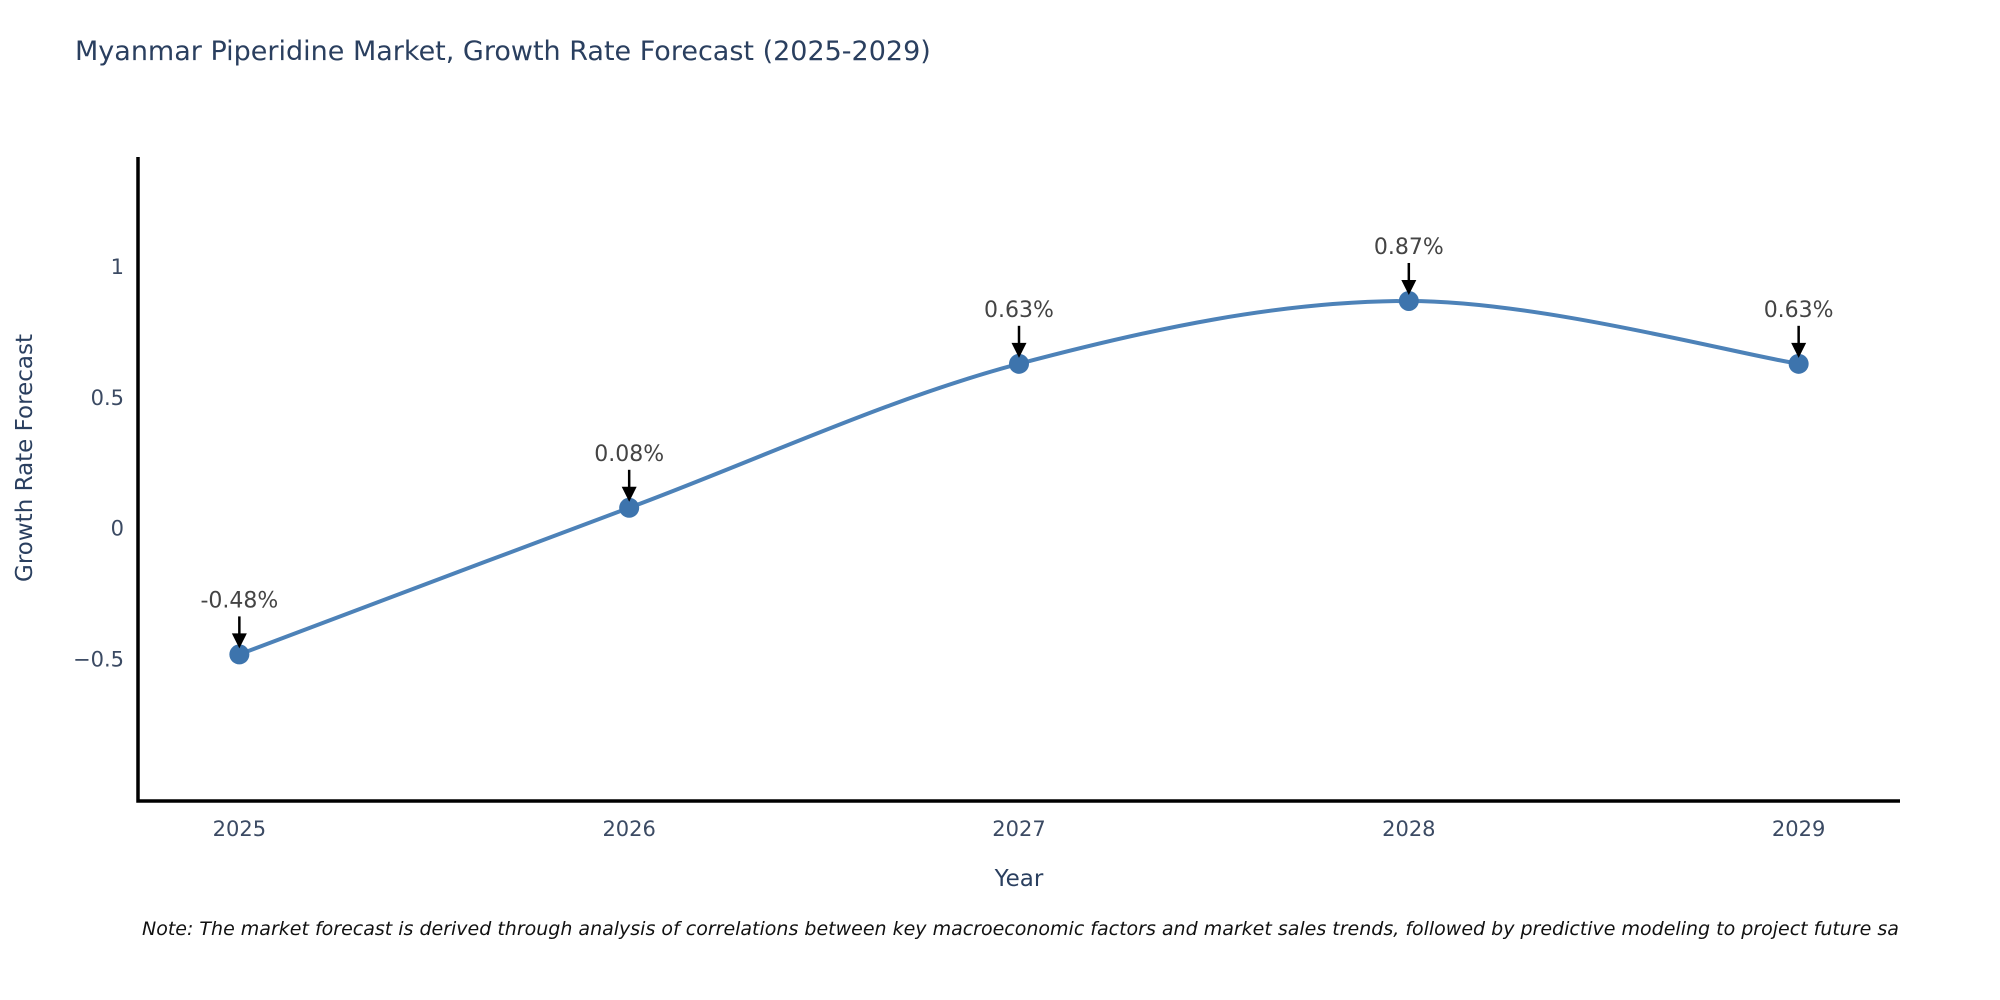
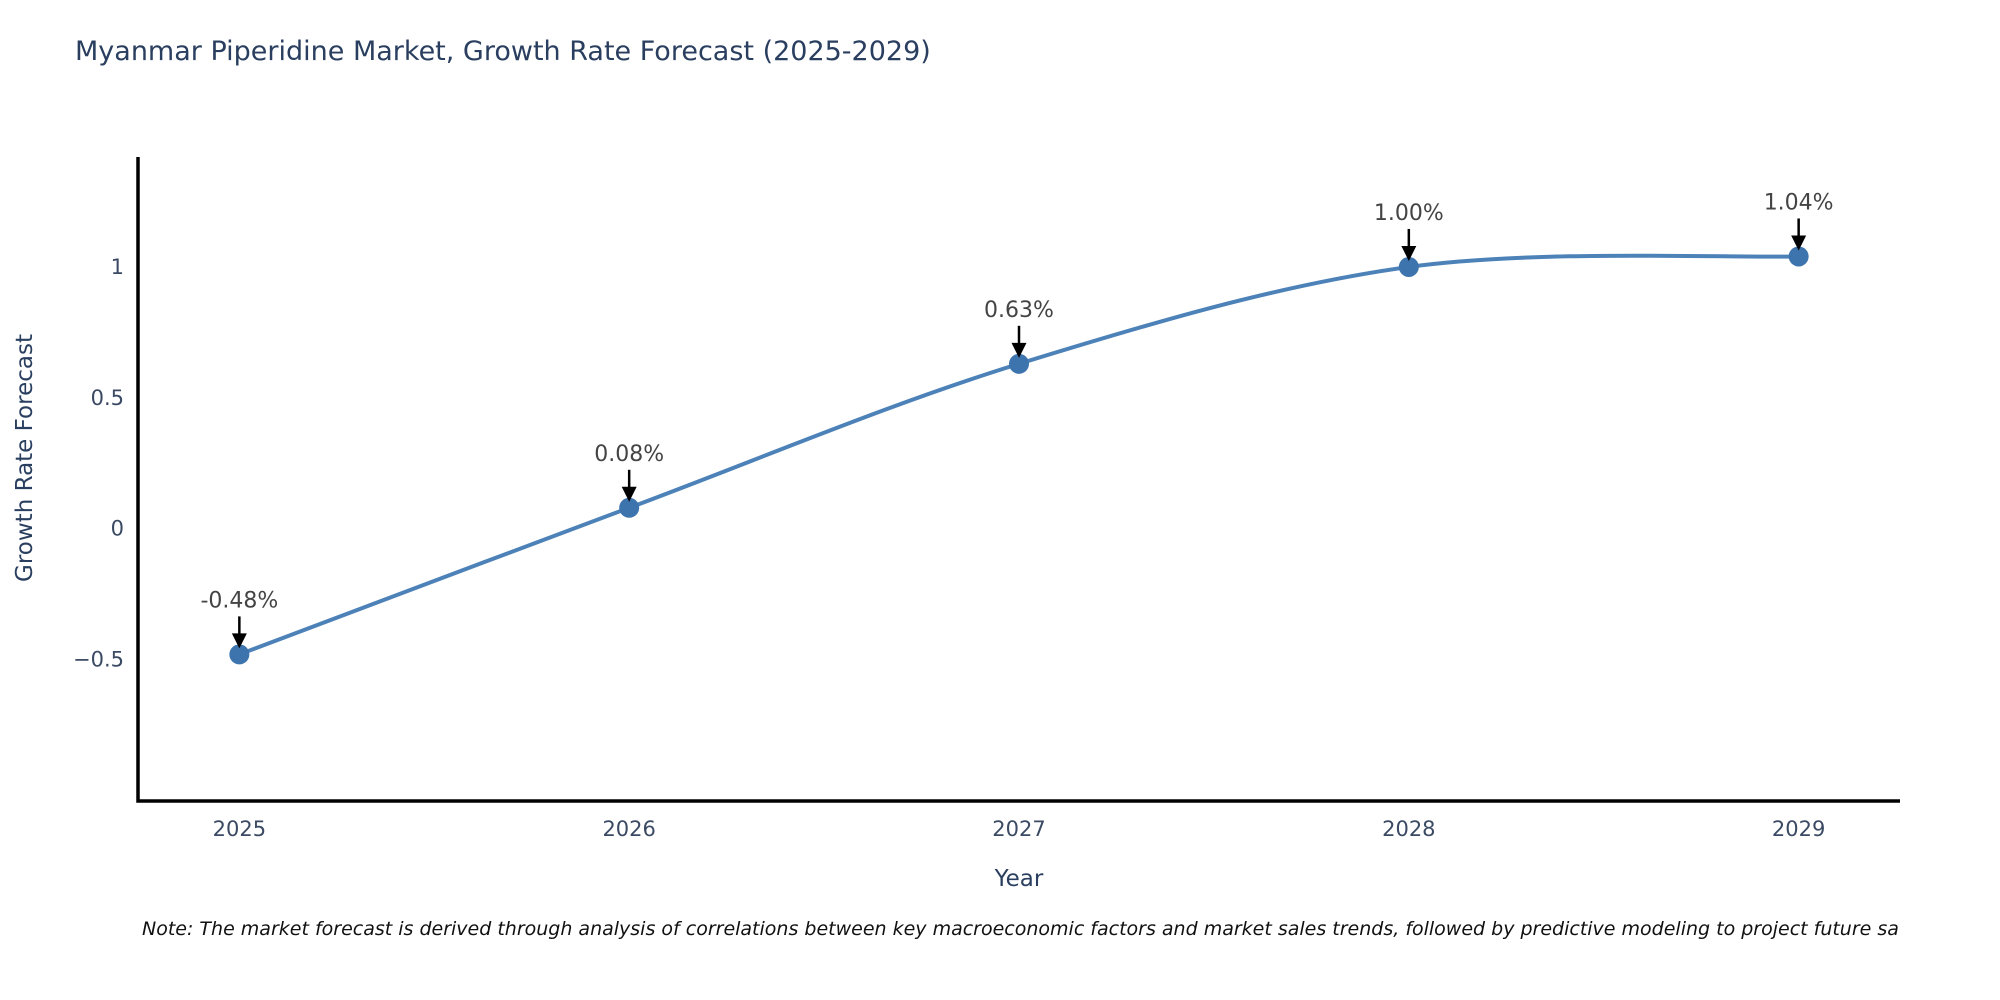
2028: 0.87% -> 1.00%
2029: 0.63% -> 1.04%
